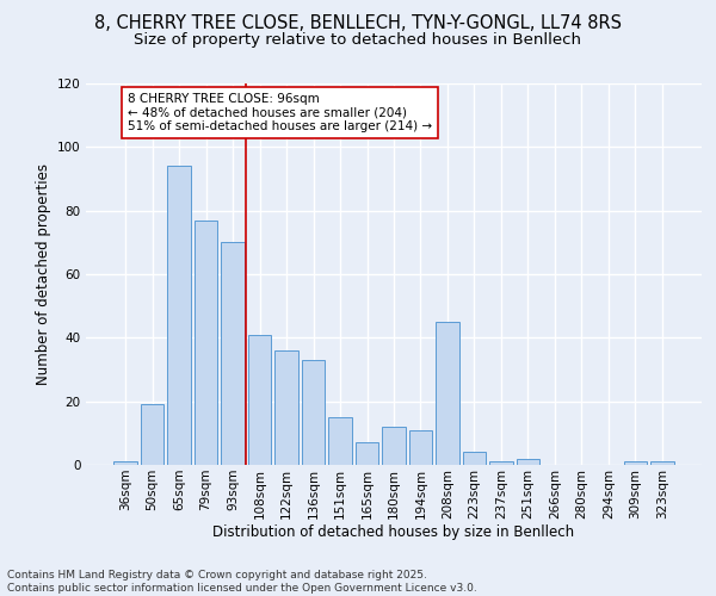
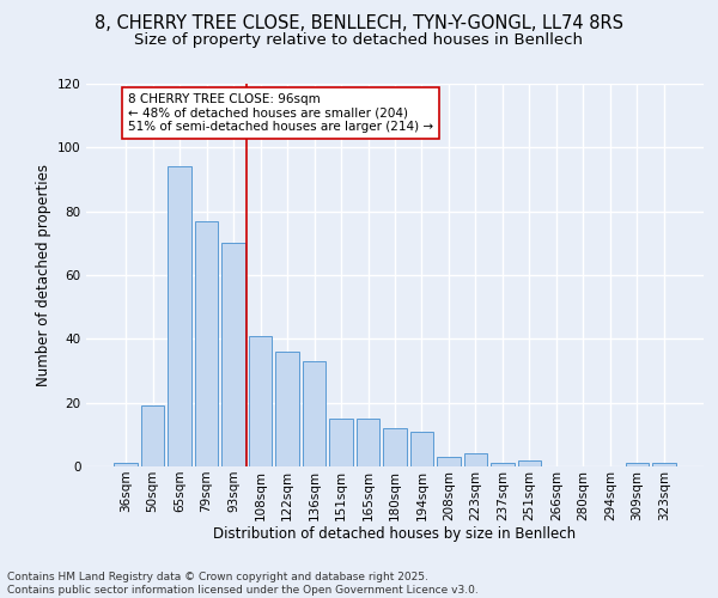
165sqm: 7 -> 15
208sqm: 45 -> 3
